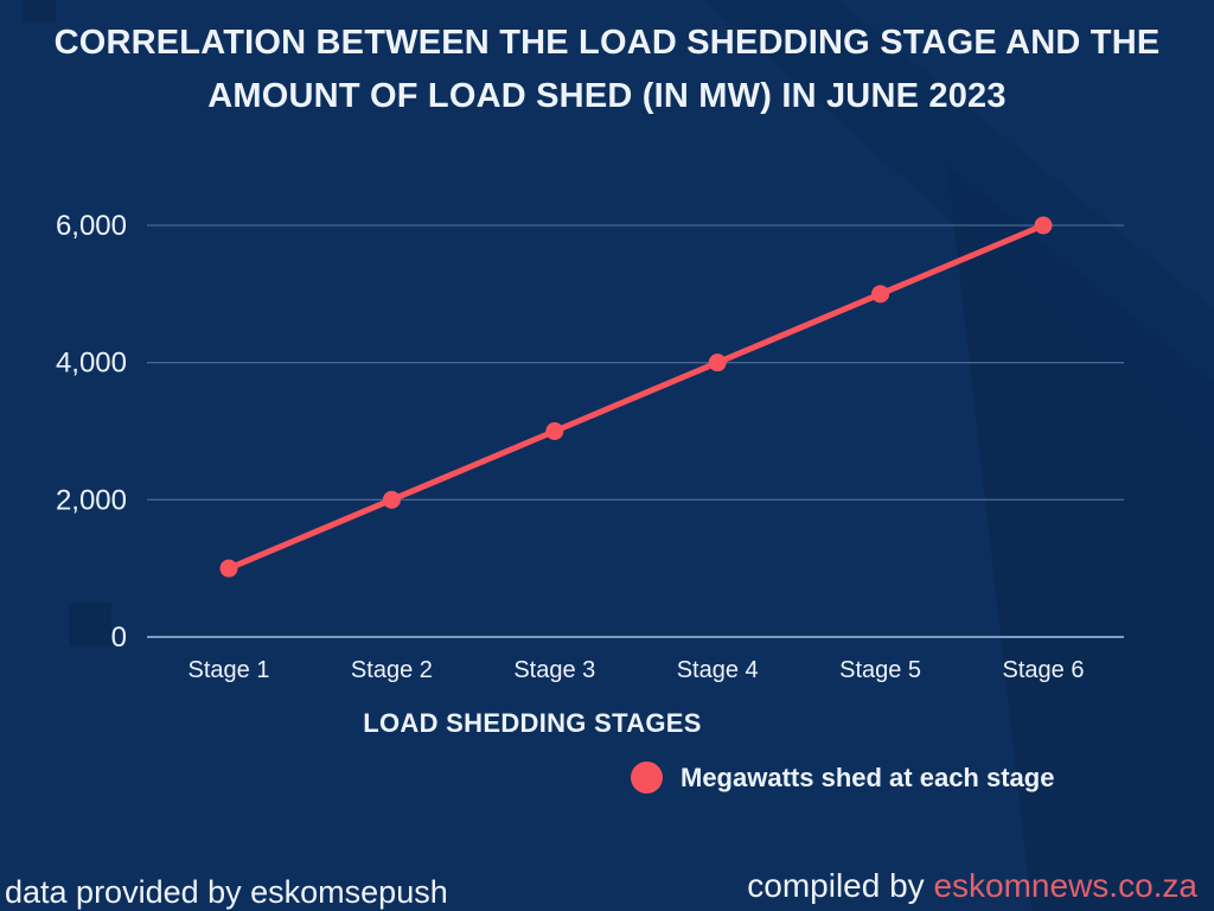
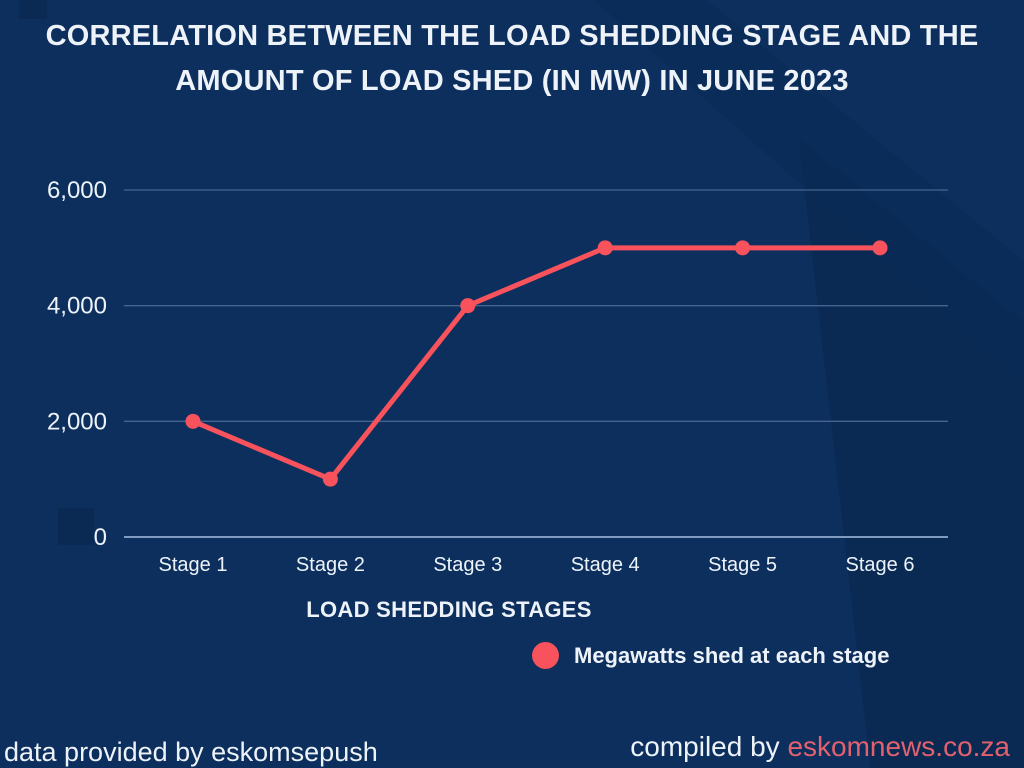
Stage 1: 1000 -> 2000
Stage 2: 2000 -> 1000
Stage 3: 3000 -> 4000
Stage 4: 4000 -> 5000
Stage 6: 6000 -> 5000
